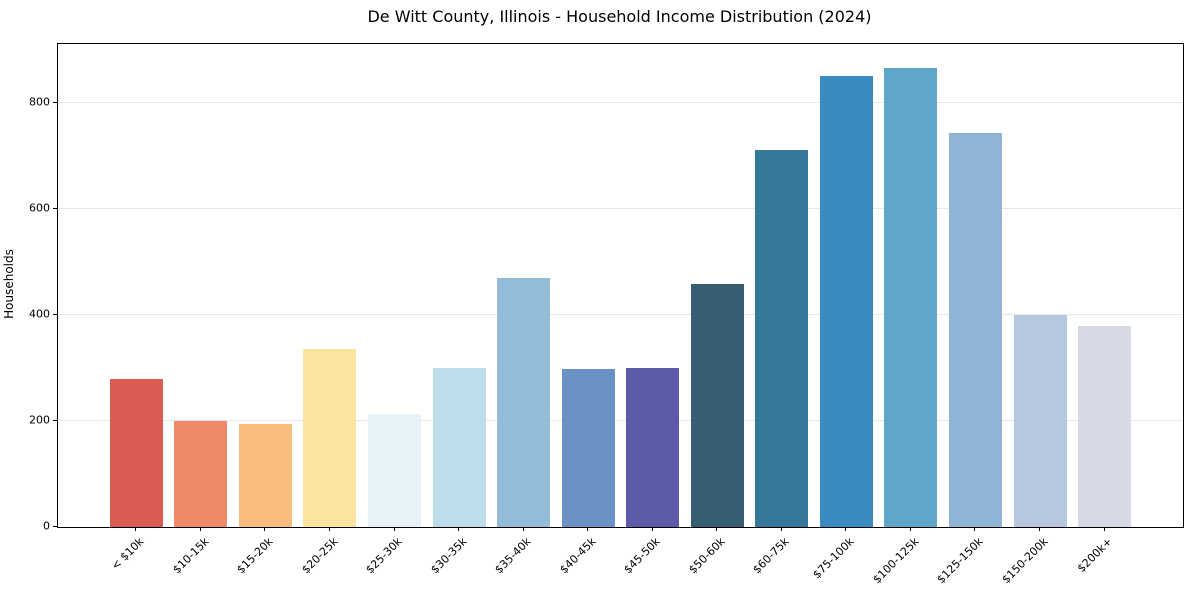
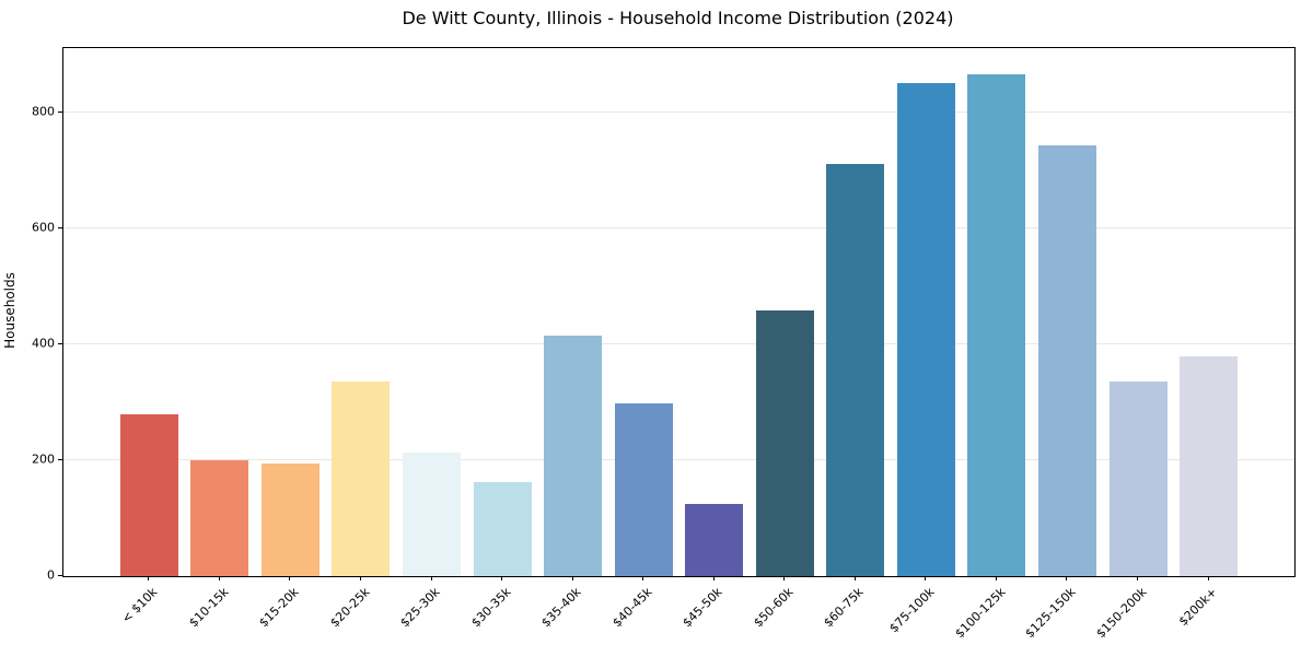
$30-35k: 300 -> 160
$35-40k: 470 -> 420
$45-50k: 300 -> 120
$150-200k: 400 -> 340
